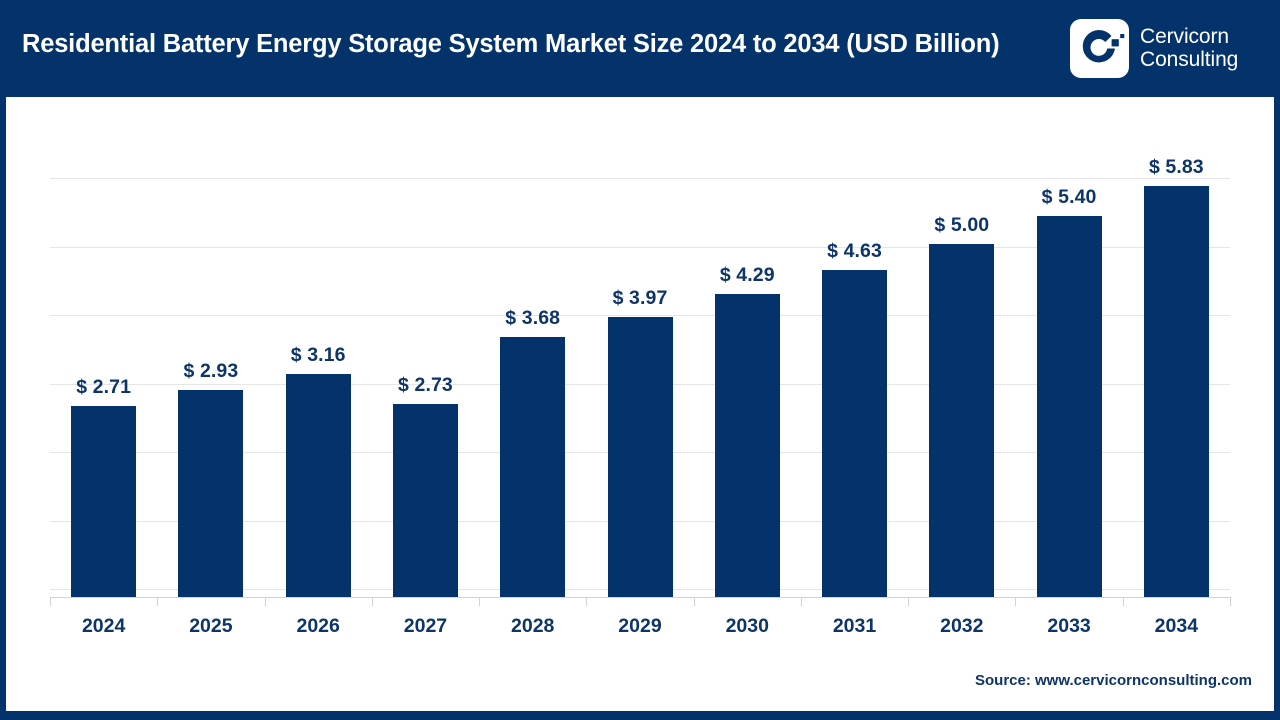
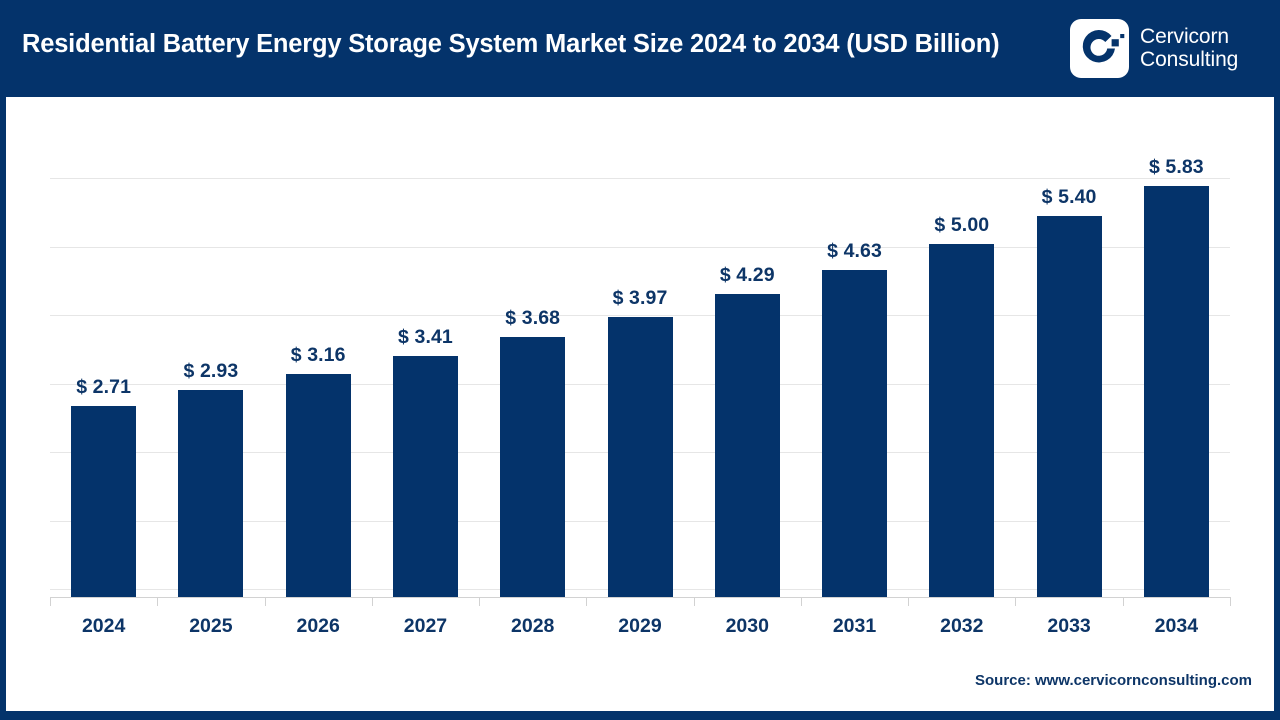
2027: 2.73 -> 3.41
